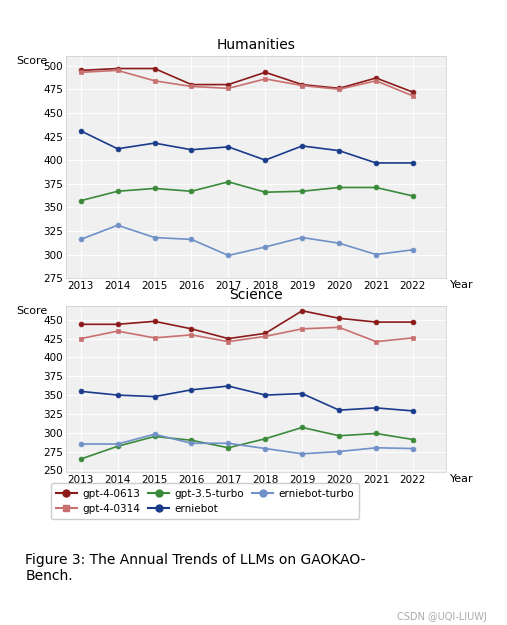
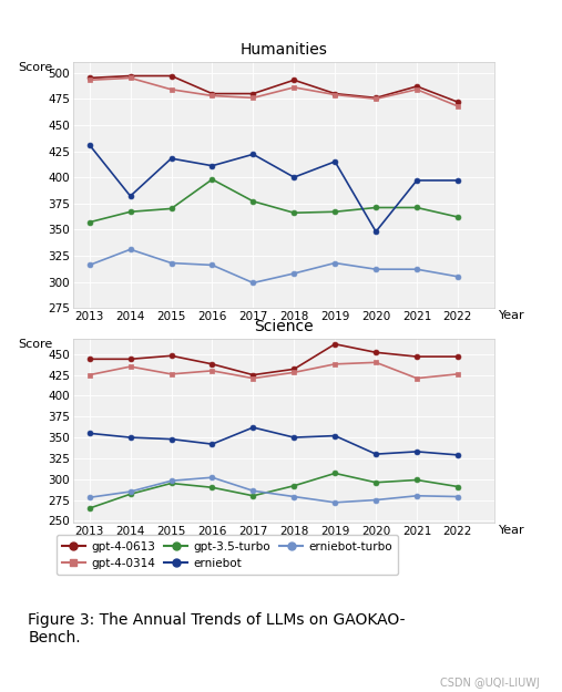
Humanities/erniebot/2014: 412 -> 382
Humanities/gpt-3.5-turbo/2016: 367 -> 398
Humanities/erniebot/2017: 414 -> 422
Humanities/erniebot/2020: 410 -> 348
Humanities/erniebot-turbo/2021: 300 -> 312
Science/erniebot-turbo/2013: 285 -> 278
Science/erniebot/2016: 357 -> 342
Science/erniebot-turbo/2016: 286 -> 302
